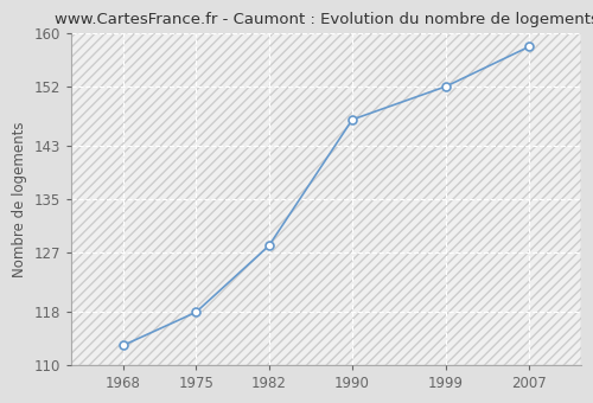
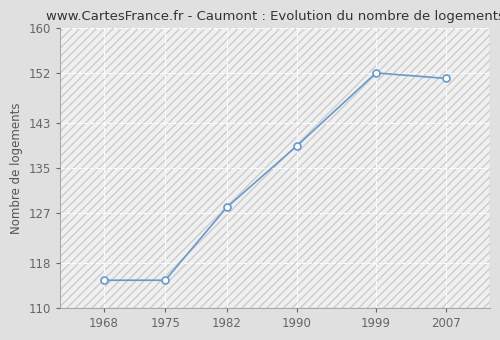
1968: 113 -> 115
1975: 118 -> 115
1990: 147 -> 139
2007: 158 -> 151
